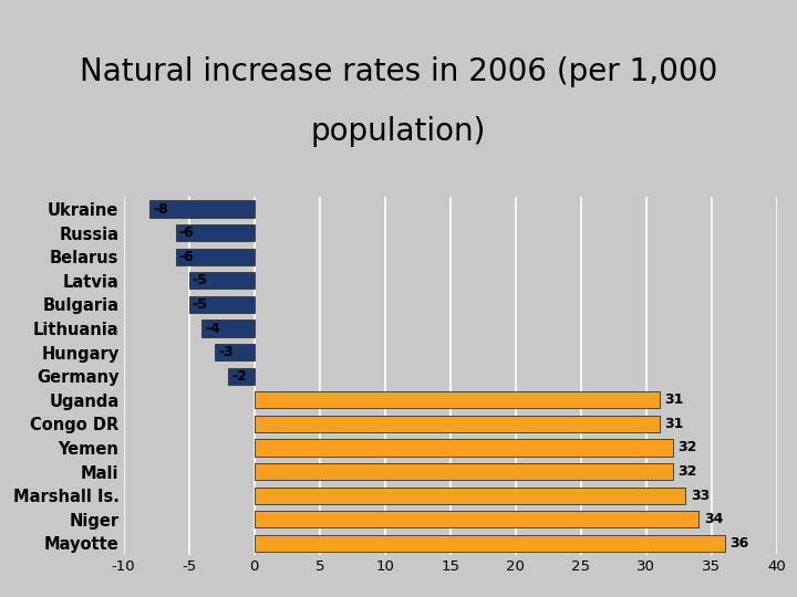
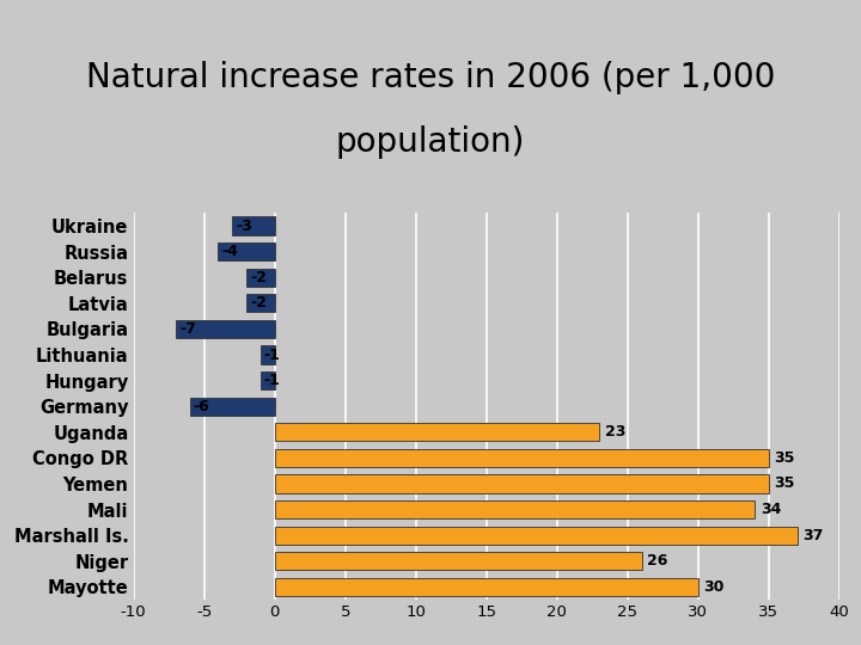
Ukraine: -8 -> -3
Russia: -6 -> -4
Belarus: -6 -> -2
Latvia: -5 -> -2
Bulgaria: -5 -> -7
Lithuania: -4 -> -1
Hungary: -3 -> -1
Germany: -2 -> -6
Uganda: 31 -> 23
Congo DR: 31 -> 35
Yemen: 32 -> 35
Mali: 32 -> 34
Marshall Is.: 33 -> 37
Niger: 34 -> 26
Mayotte: 36 -> 30
